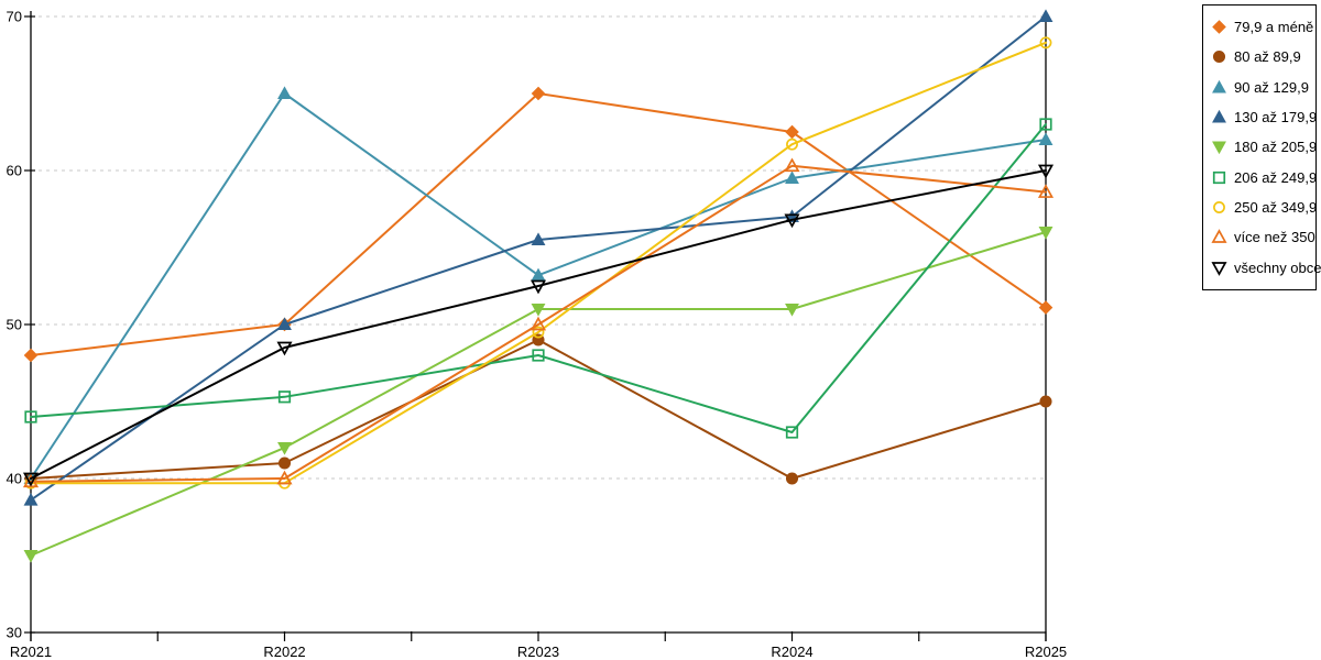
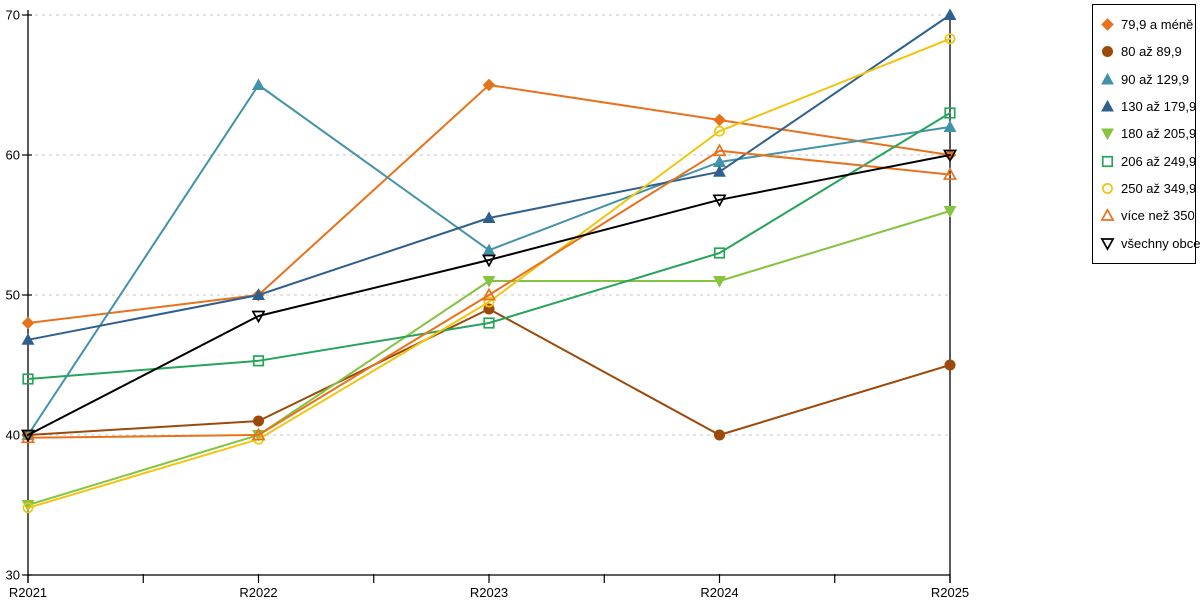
130 až 179,9/R2021: 38.6 -> 46.8
250 až 349,9/R2021: 39.7 -> 34.8
180 až 205,9/R2022: 42 -> 40
130 až 179,9/R2024: 57.0 -> 58.8
206 až 249,9/R2024: 43.0 -> 53.0
79,9 a méně/R2025: 51.1 -> 60.0
